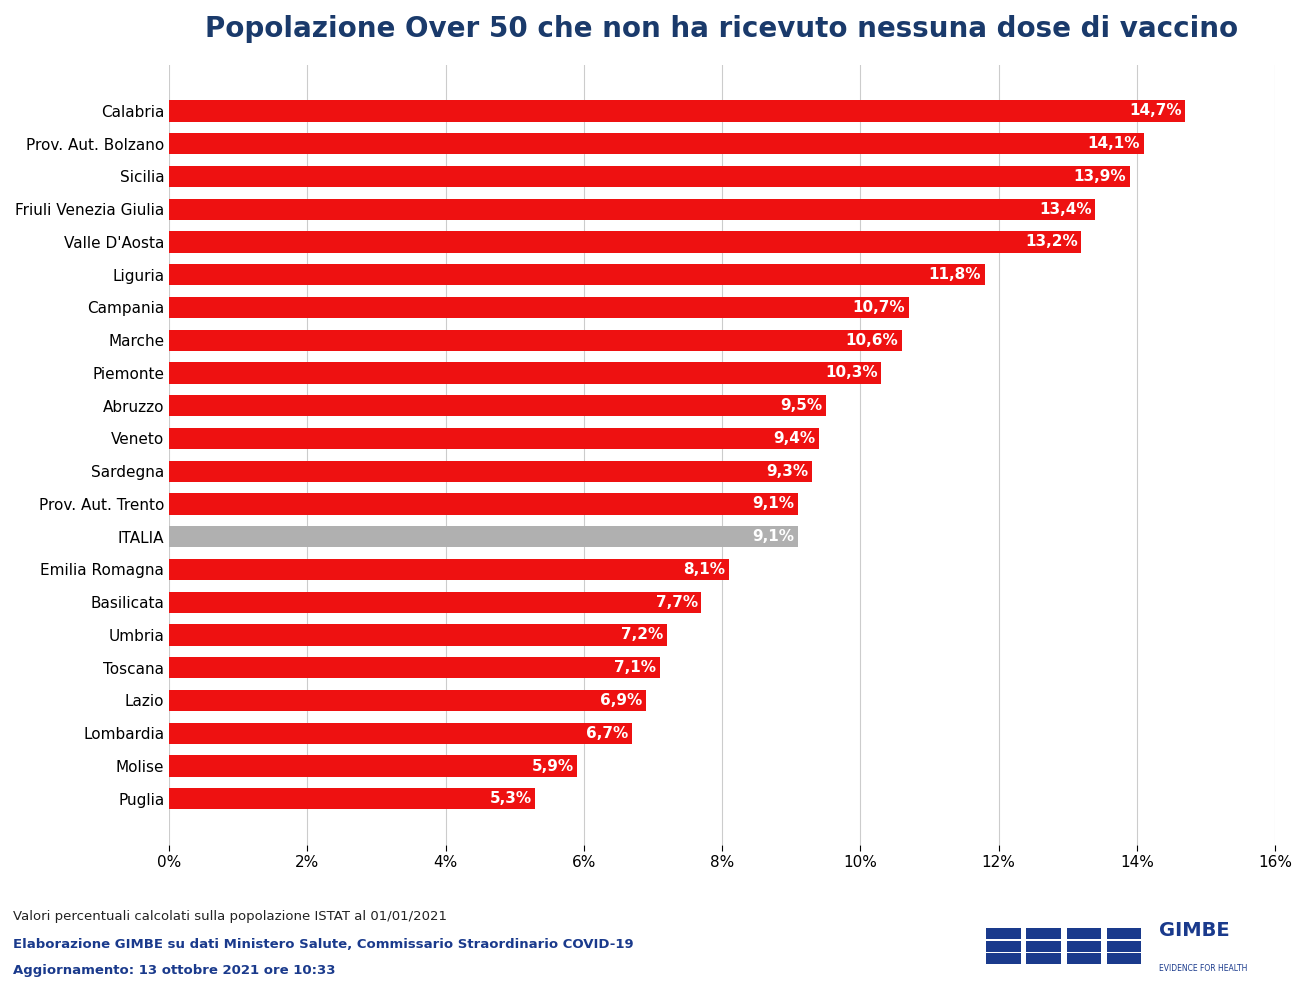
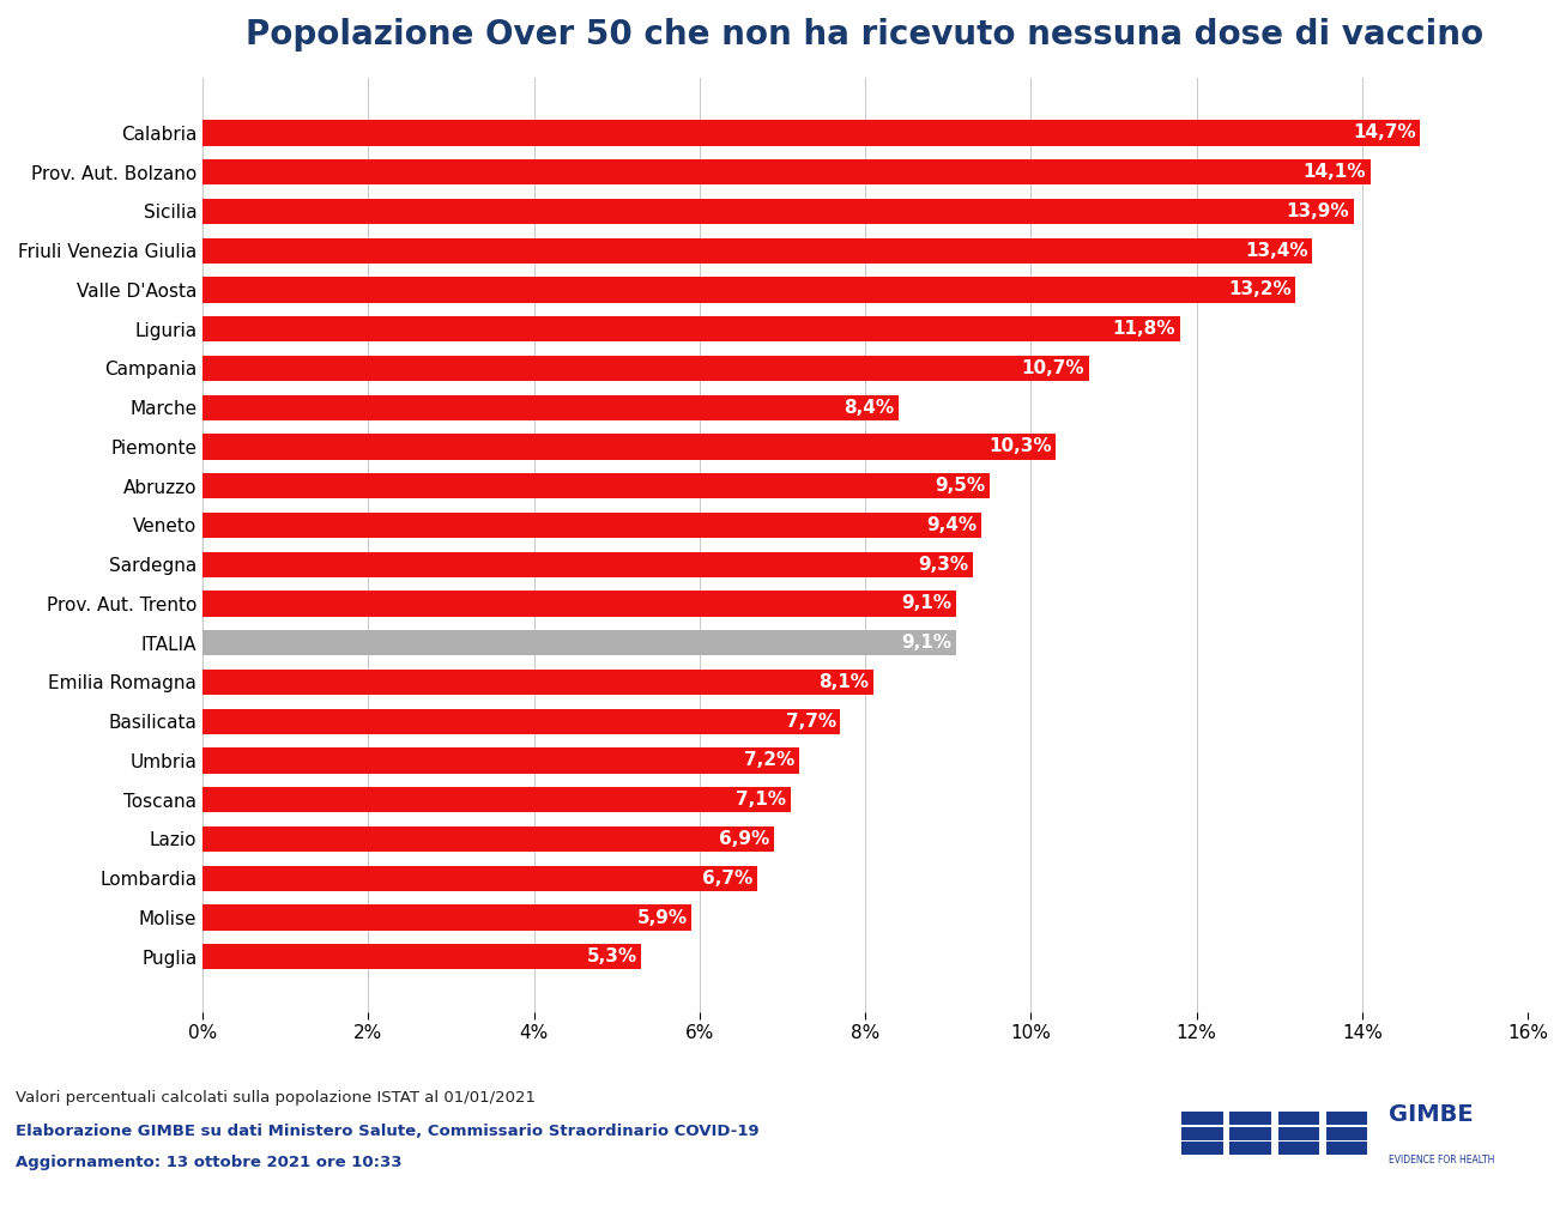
Marche: 10,6% -> 8,4%
